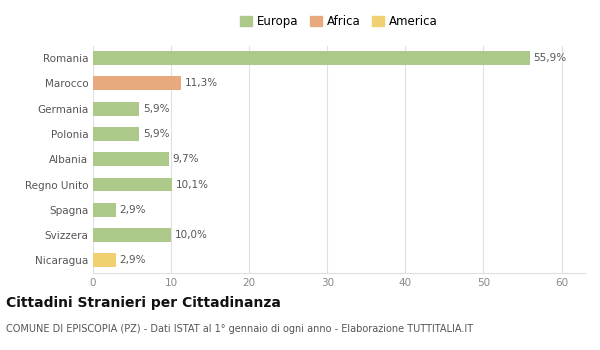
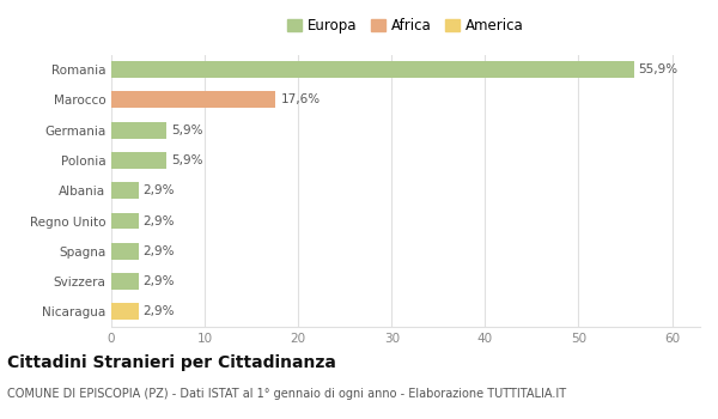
Marocco: 11,3% -> 17,6%
Albania: 9,7% -> 2,9%
Regno Unito: 10,1% -> 2,9%
Svizzera: 10,0% -> 2,9%
